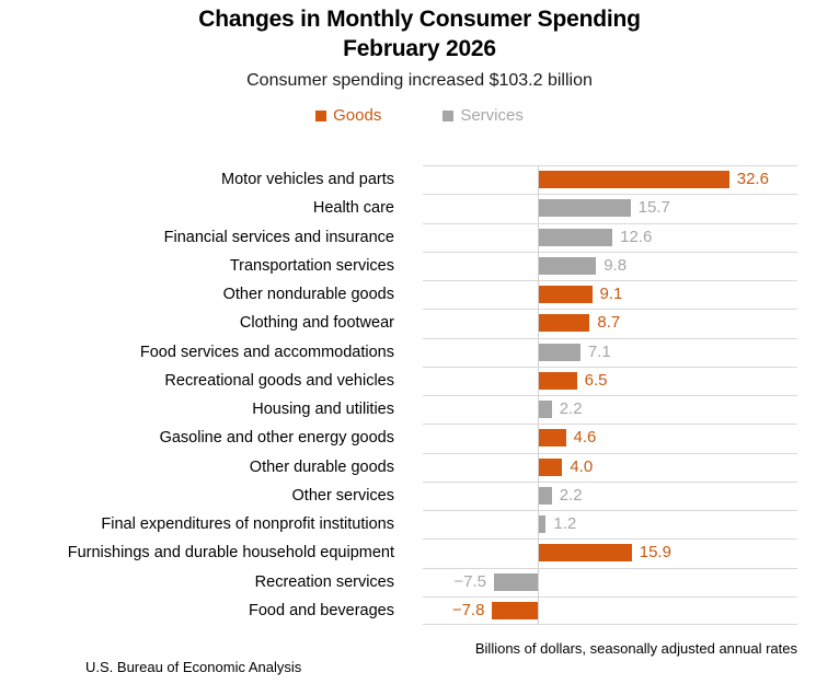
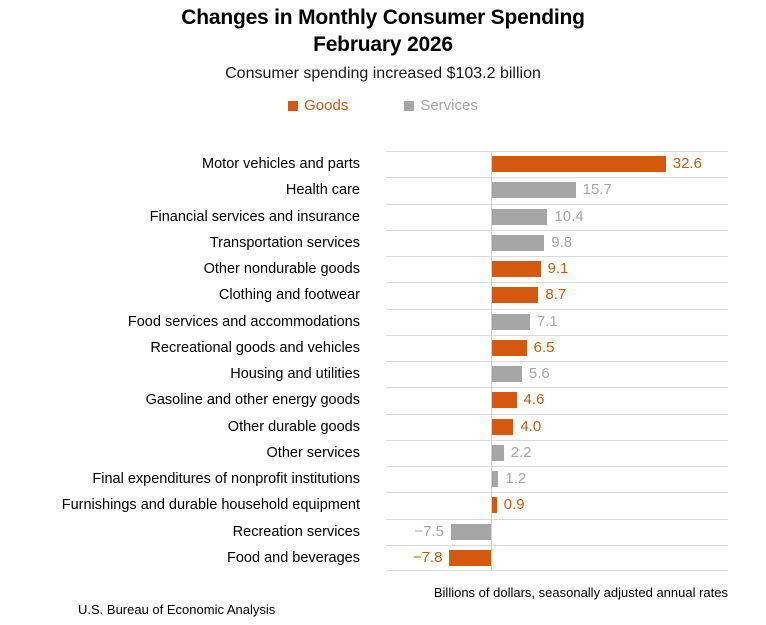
Financial services and insurance: 12.6 -> 10.4
Housing and utilities: 2.2 -> 5.6
Furnishings and durable household equipment: 15.9 -> 0.9
